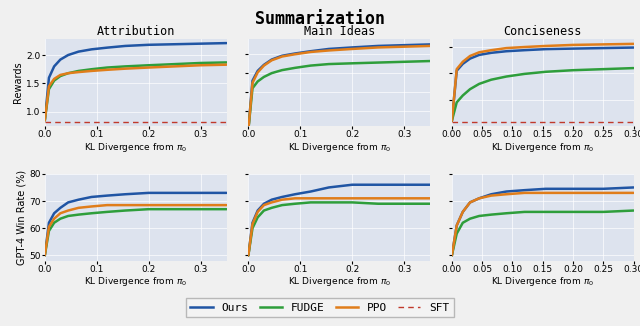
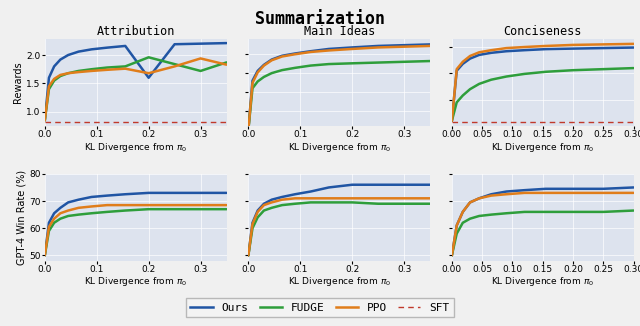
Attribution/Ours/0.2: 2.18 -> 1.60
Attribution/FUDGE/0.2: 1.82 -> 1.96
Attribution/PPO/0.2: 1.78 -> 1.68
Attribution/FUDGE/0.3: 1.86 -> 1.72
Attribution/PPO/0.3: 1.82 -> 1.94
